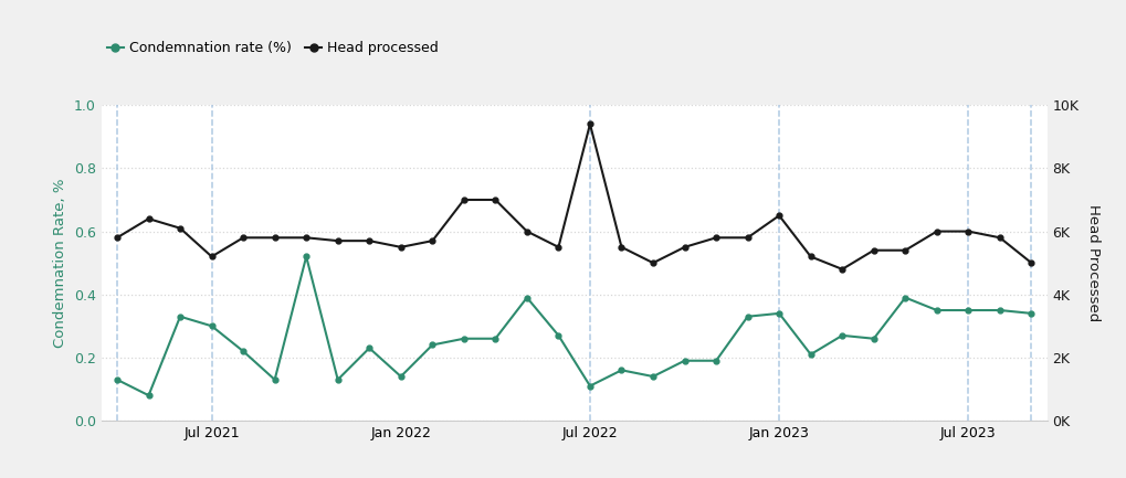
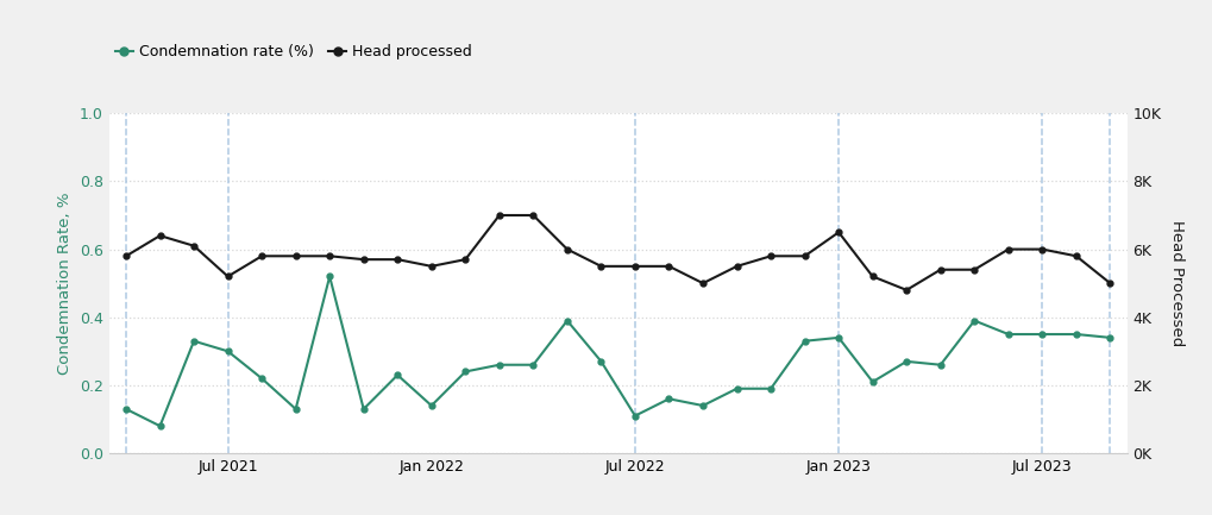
Head processed/Jul 2022: 9.4K -> 5.5K
